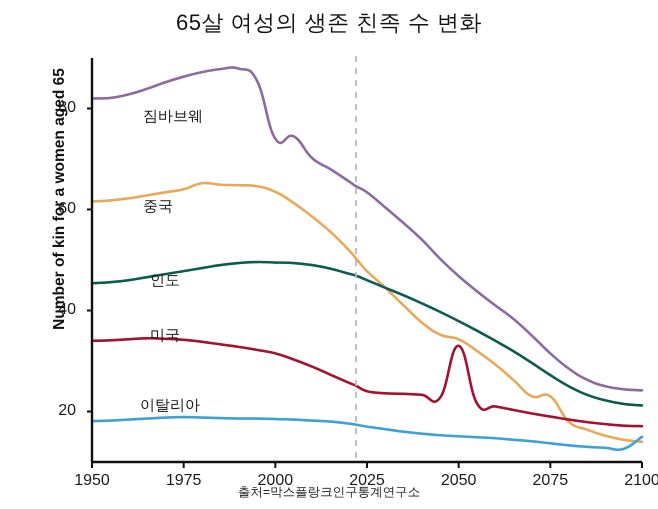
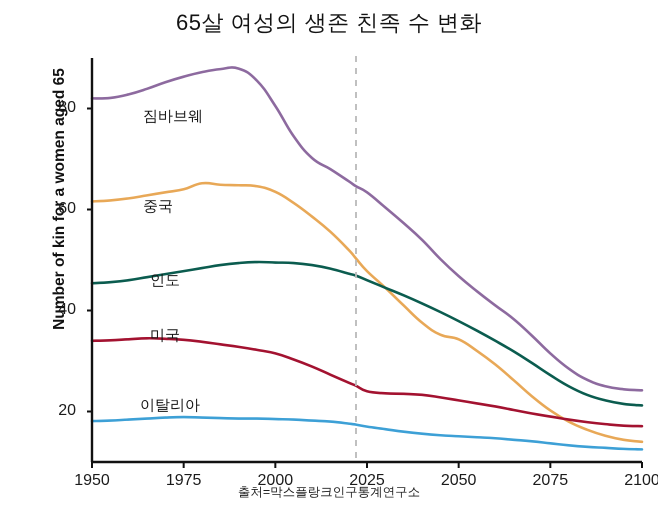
짐바브웨/2000: 74 -> 80
미국/2050: 33 -> 22
중국/2075: 23 -> 20
이탈리아/2100: 15 -> 12
